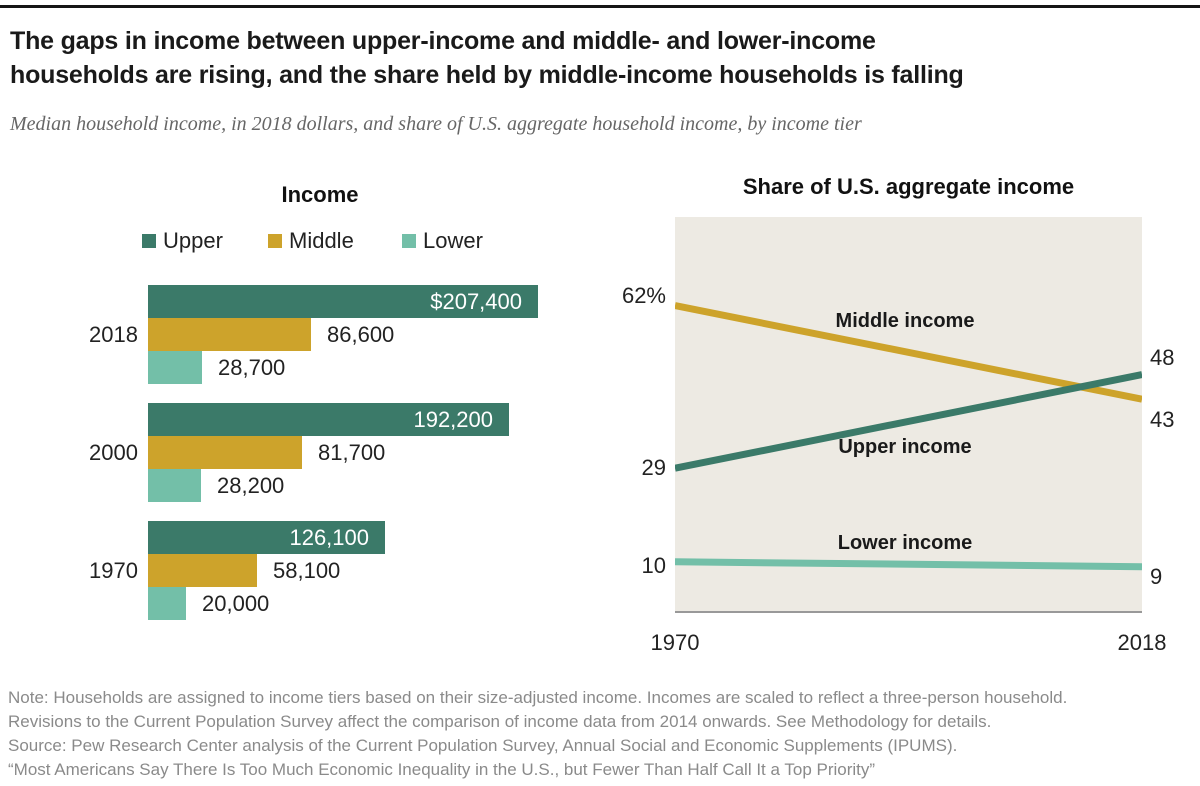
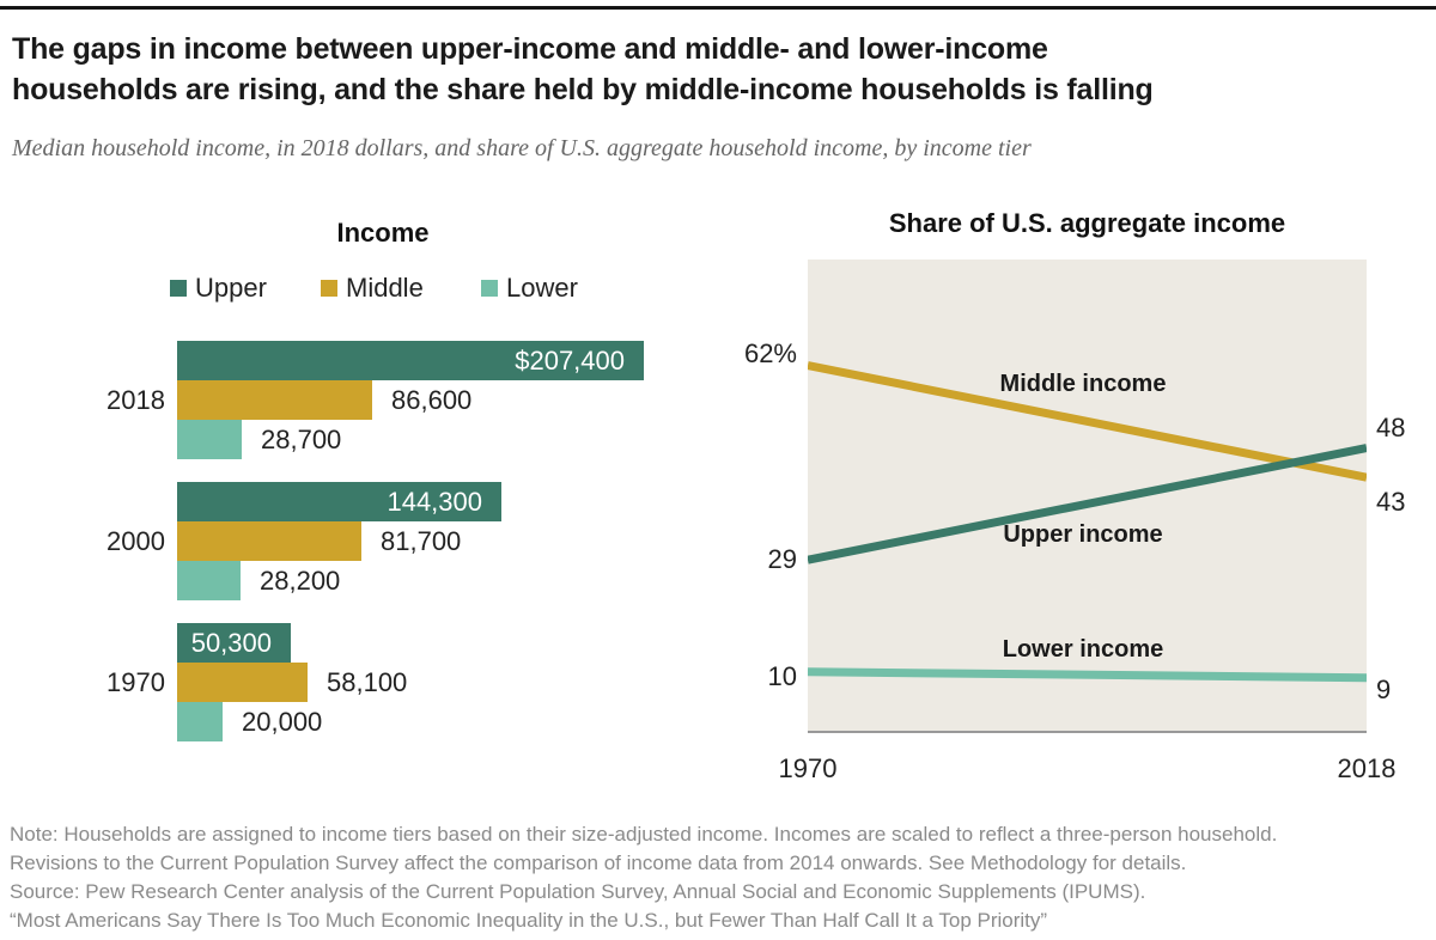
Income/Upper/2000: 192,200 -> 144,300
Income/Upper/1970: 126,100 -> 50,300
